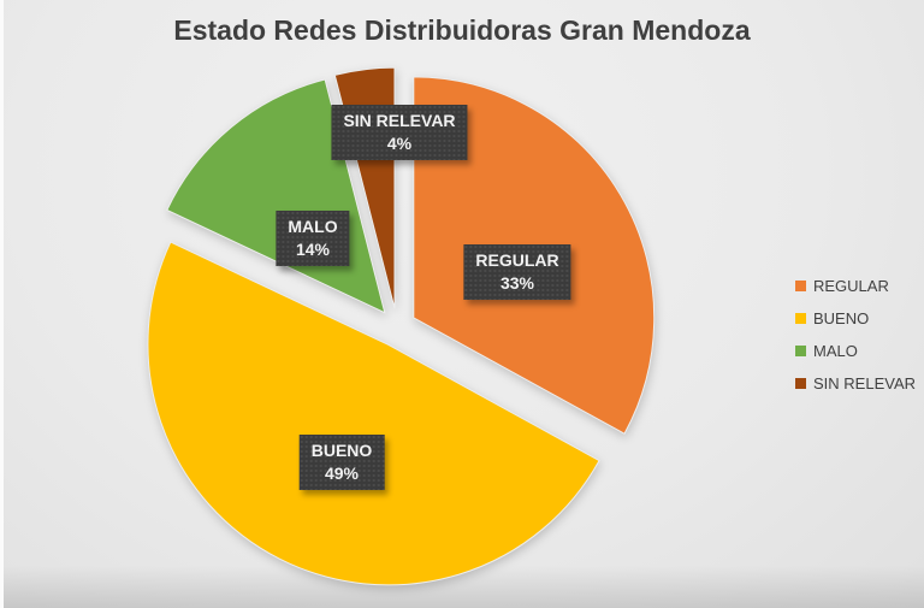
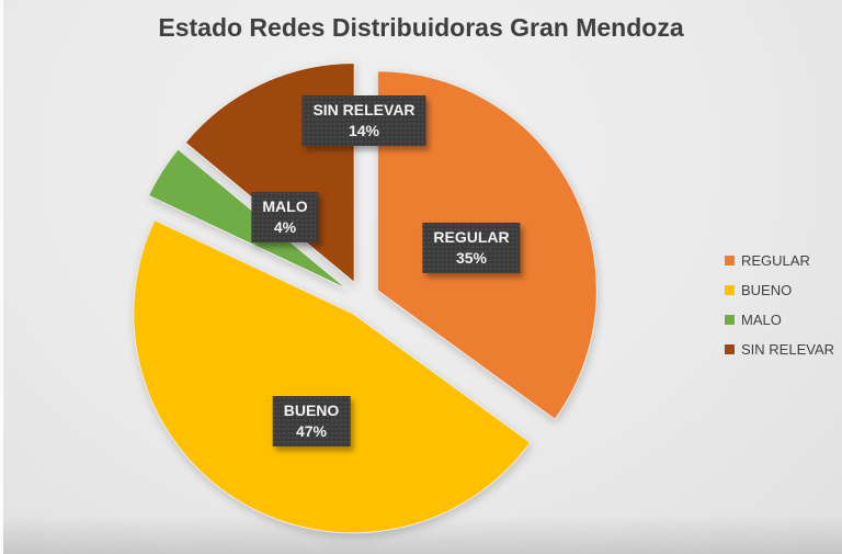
REGULAR: 33% -> 35%
BUENO: 49% -> 47%
MALO: 14% -> 4%
SIN RELEVAR: 4% -> 14%
